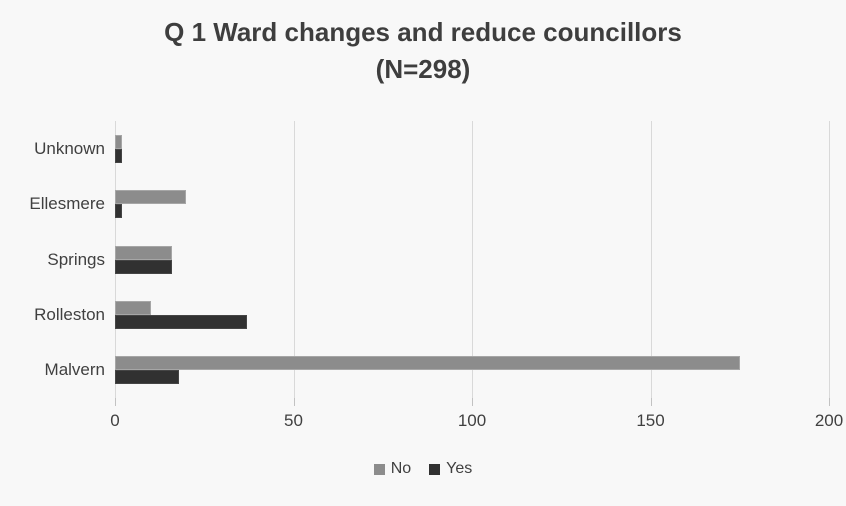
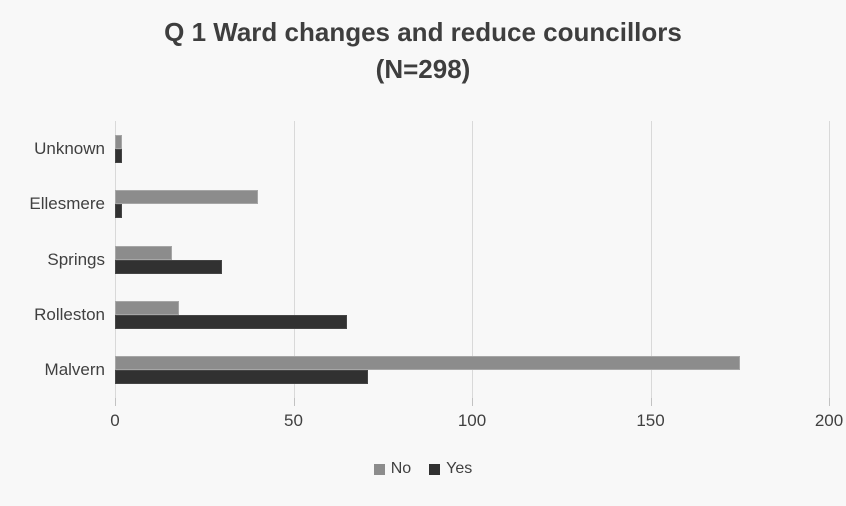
No/Ellesmere: 20 -> 40
Yes/Springs: 16 -> 30
No/Rolleston: 10 -> 18
Yes/Rolleston: 37 -> 65
Yes/Malvern: 18 -> 71
